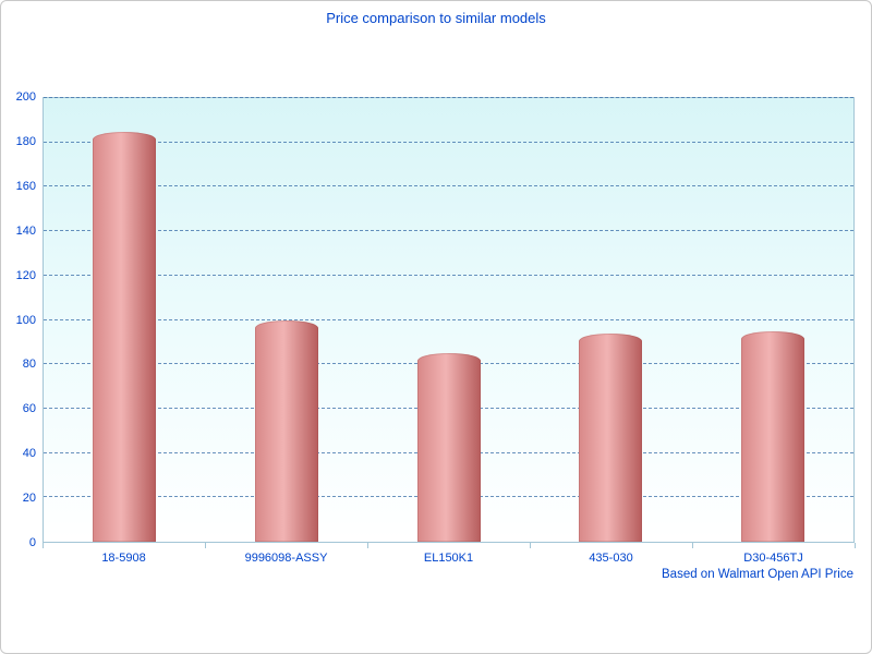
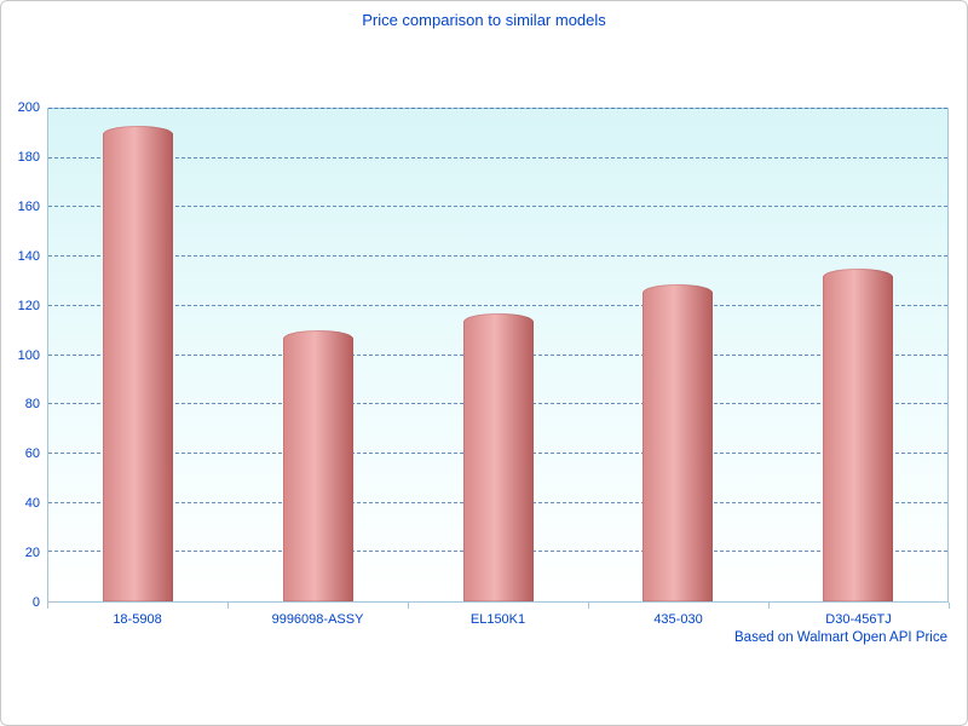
18-5908: 185 -> 193
9996098-ASSY: 100 -> 110
EL150K1: 85 -> 117
435-030: 94 -> 129
D30-456TJ: 95 -> 135
